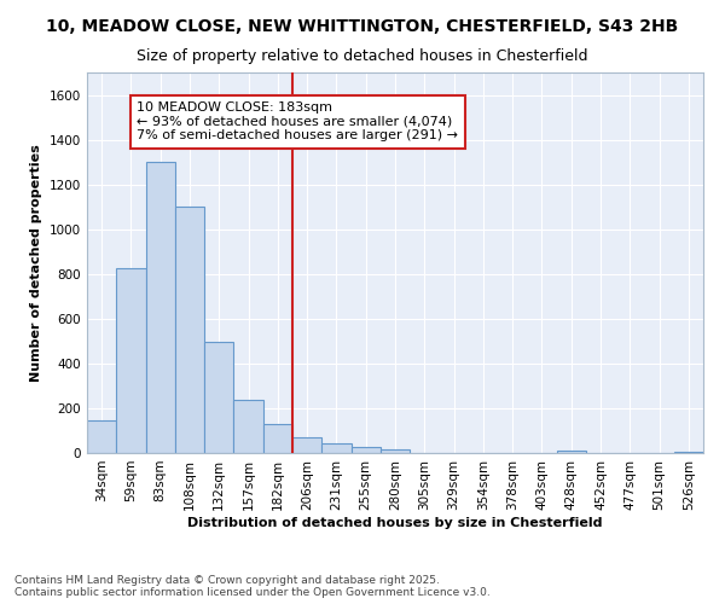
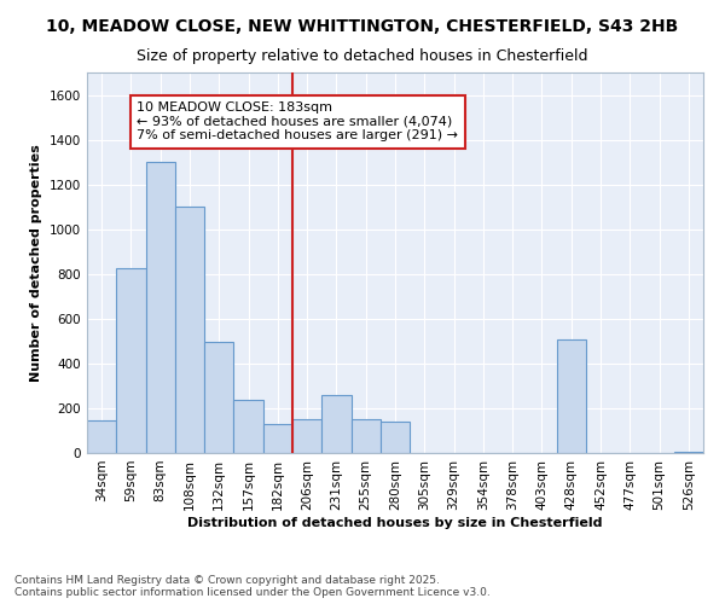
206sqm: 70 -> 150
231sqm: 40 -> 260
255sqm: 20 -> 150
280sqm: 20 -> 140
428sqm: 10 -> 510
